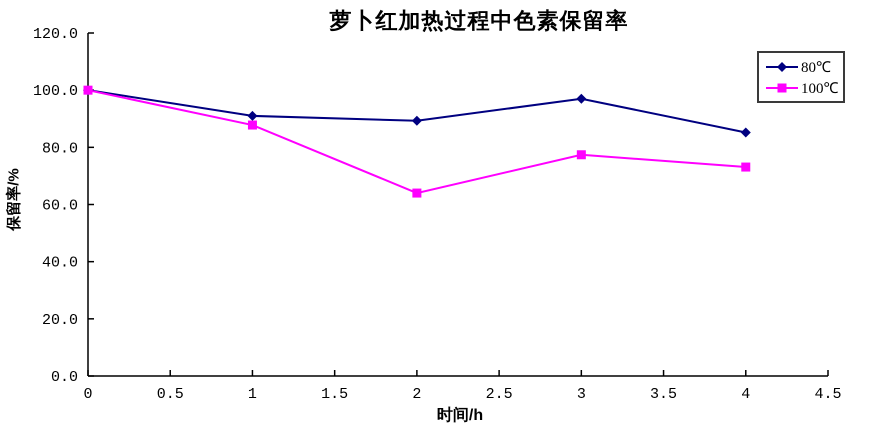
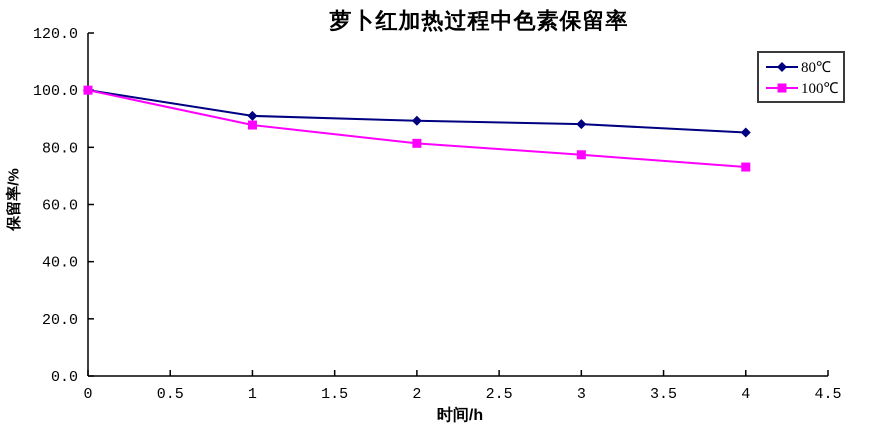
100℃/2: 64 -> 81
80℃/3: 97 -> 88
